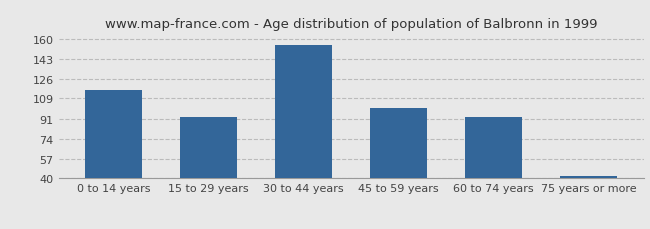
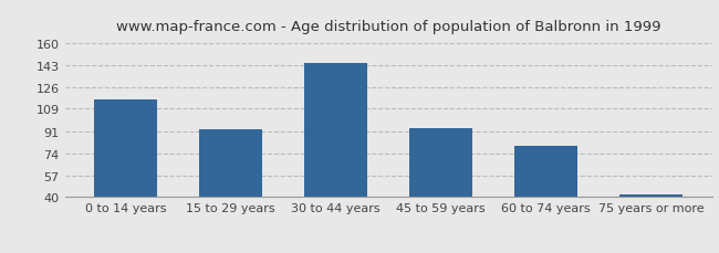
30 to 44 years: 155 -> 145
45 to 59 years: 101 -> 94
60 to 74 years: 93 -> 80
